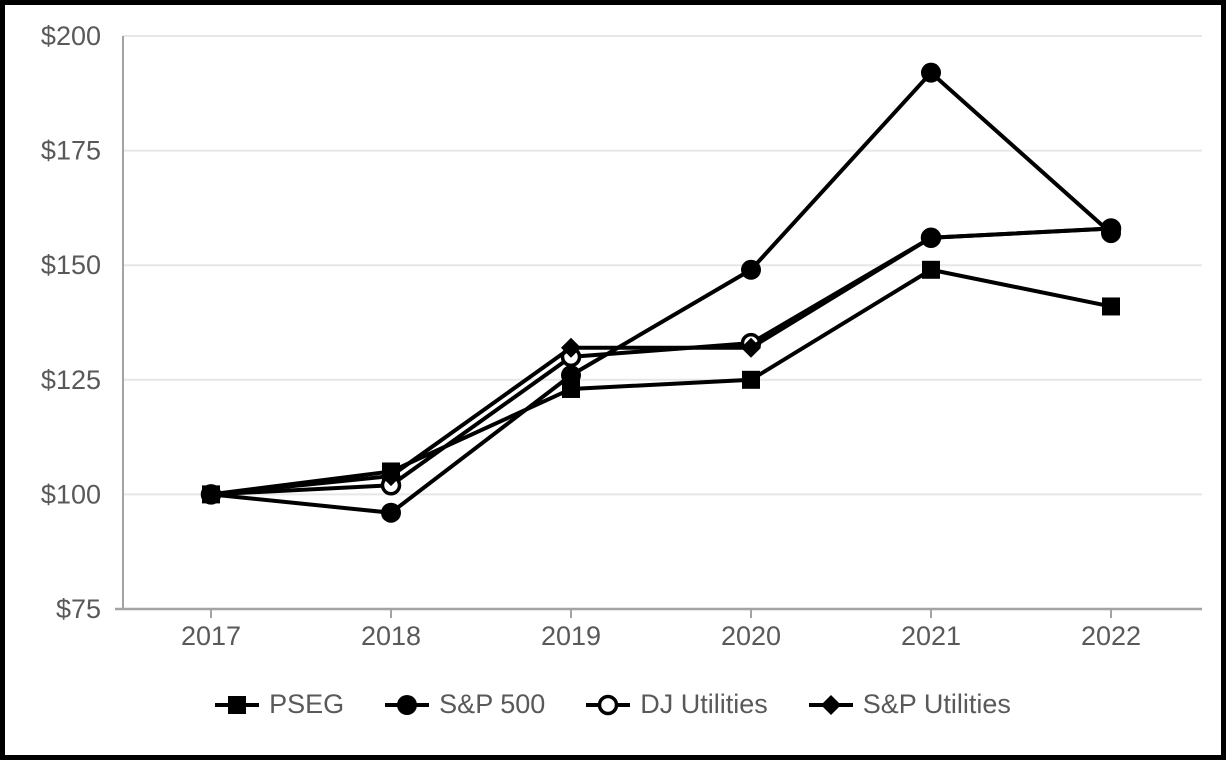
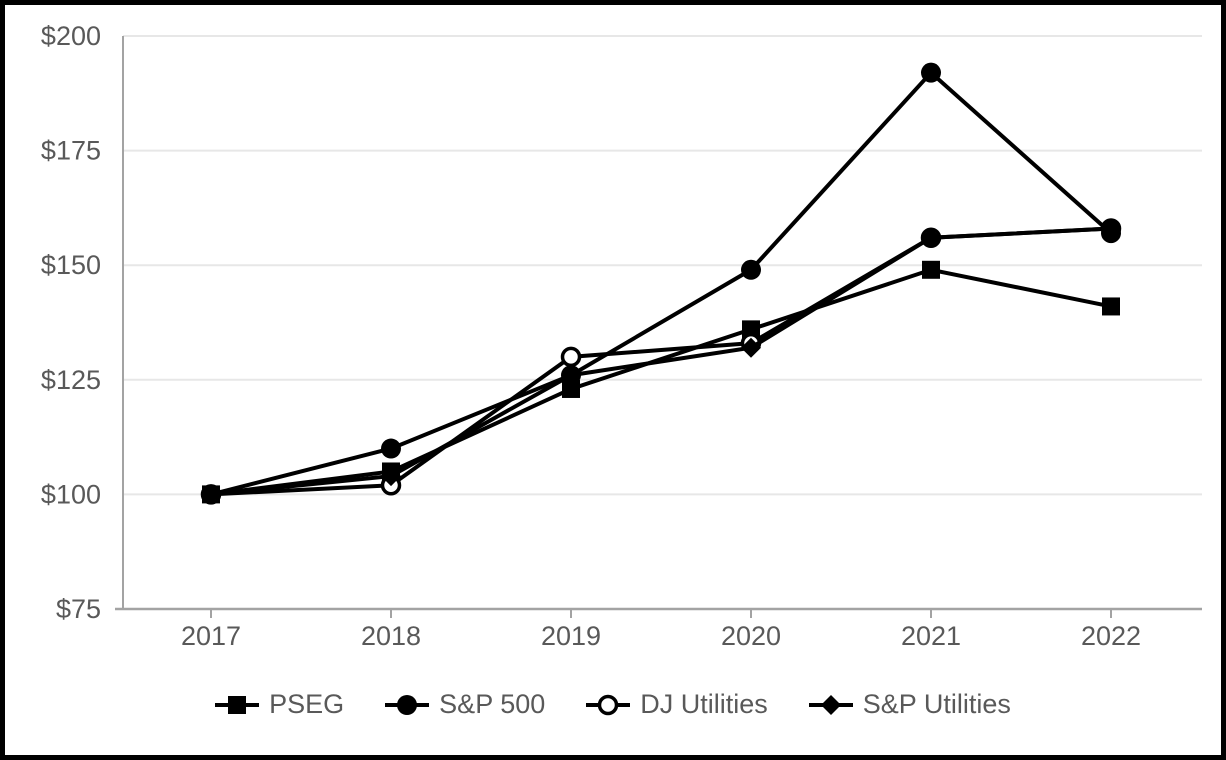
S&P 500/2018: $96 -> $110
S&P Utilities/2019: $132 -> $126
PSEG/2020: $125 -> $136
